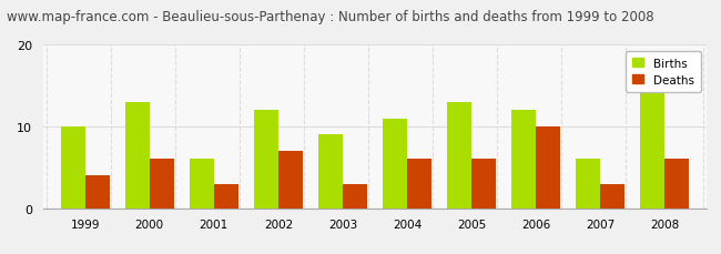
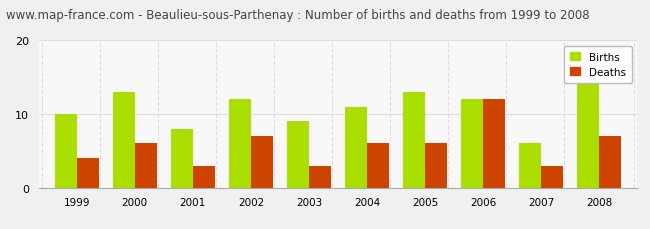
Births/2001: 6 -> 8
Deaths/2006: 10 -> 12
Deaths/2008: 6 -> 7
